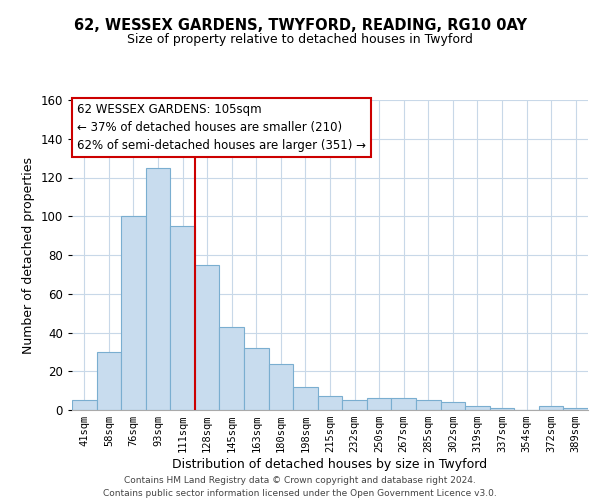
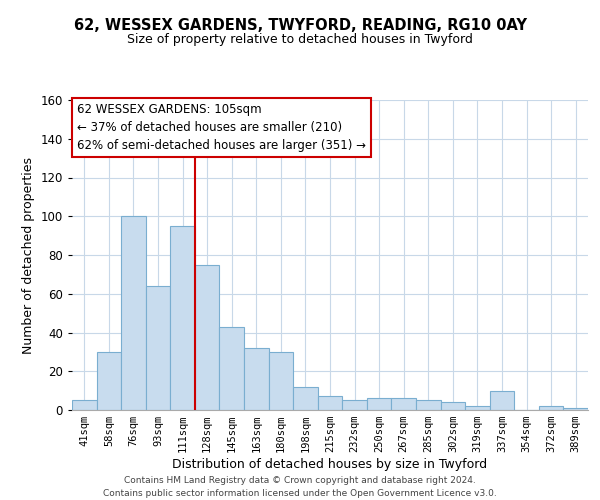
93sqm: 125 -> 64
180sqm: 24 -> 30
337sqm: 1 -> 10
